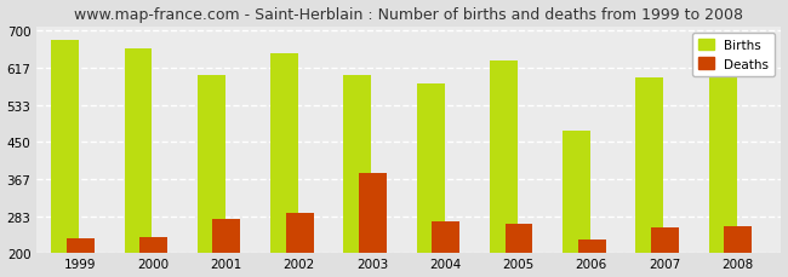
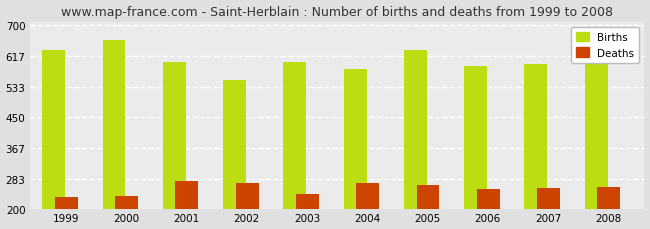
Births/1999: 680 -> 632
Births/2002: 650 -> 550
Deaths/2002: 290 -> 272
Deaths/2003: 380 -> 242
Births/2006: 475 -> 590
Deaths/2006: 230 -> 255
